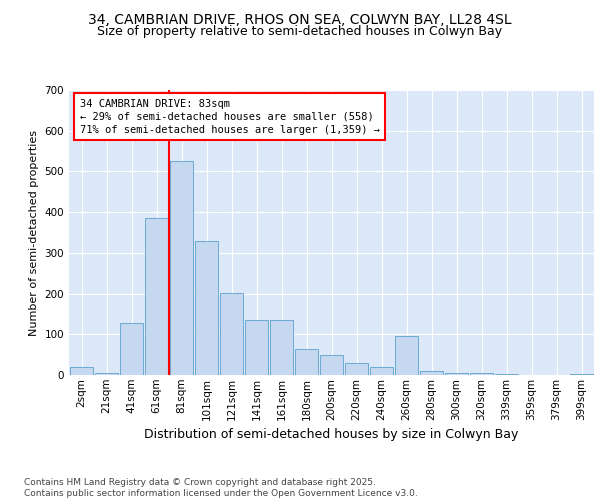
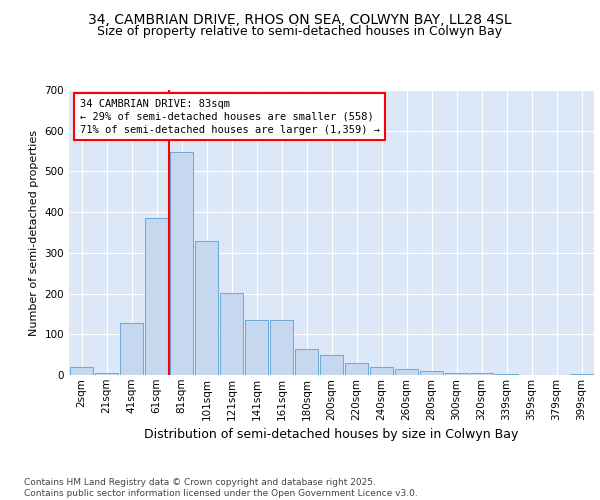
81sqm: 525 -> 548
260sqm: 95 -> 15
